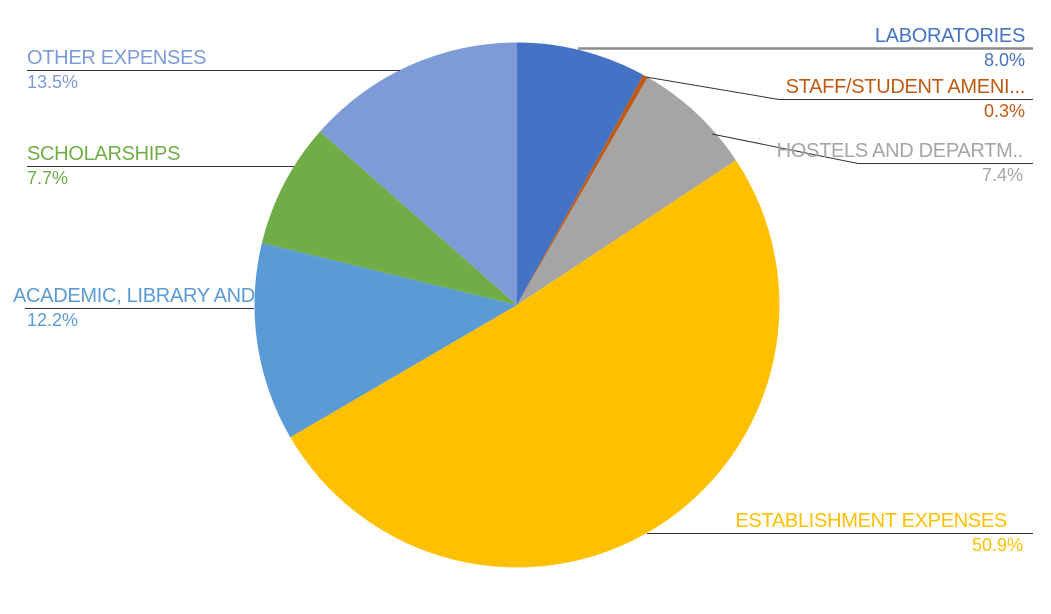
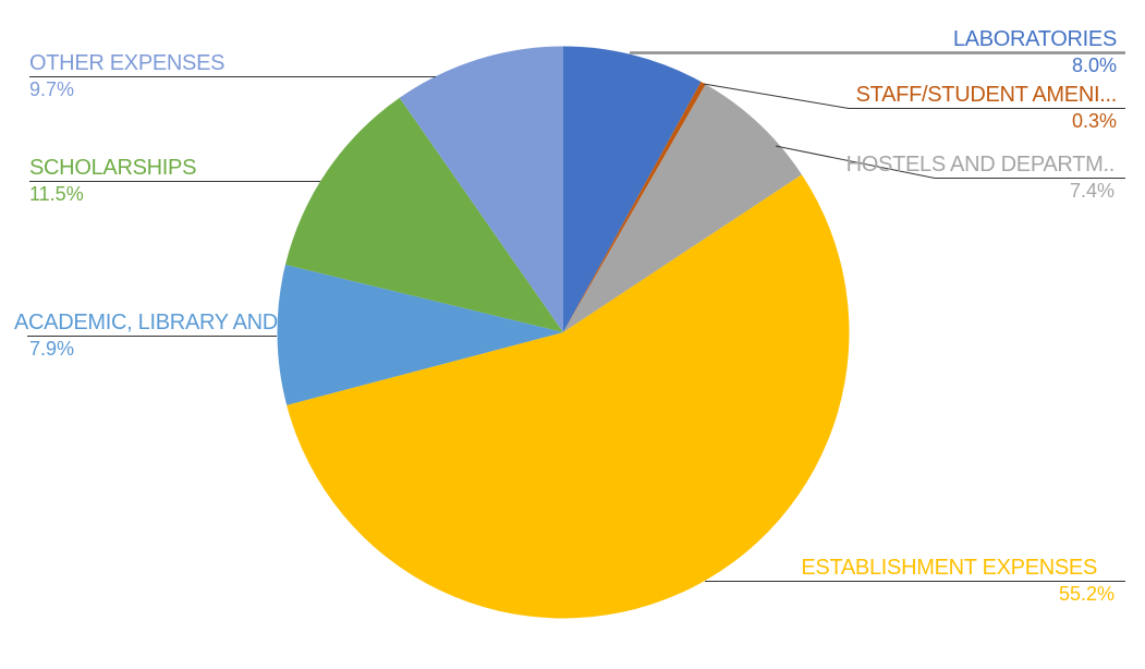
ESTABLISHMENT EXPENSES: 50.9% -> 55.2%
ACADEMIC, LIBRARY AND...: 12.2% -> 7.9%
SCHOLARSHIPS: 7.7% -> 11.5%
OTHER EXPENSES: 13.5% -> 9.7%
